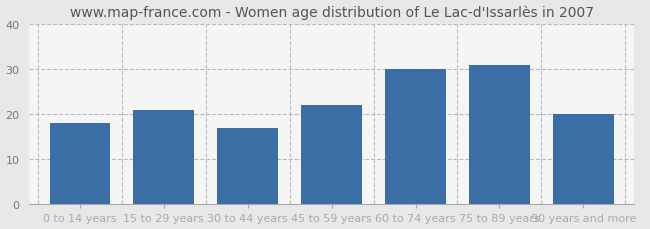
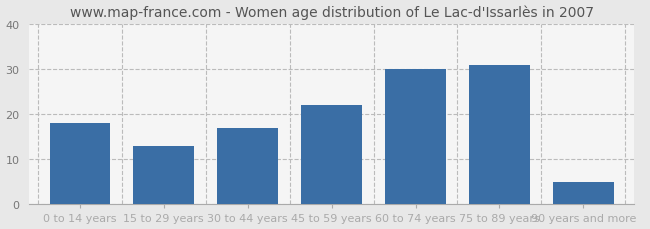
15 to 29 years: 21 -> 13
90 years and more: 20 -> 5
